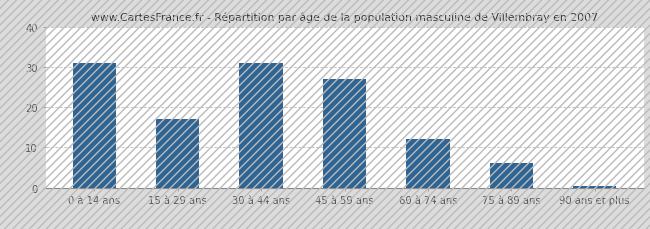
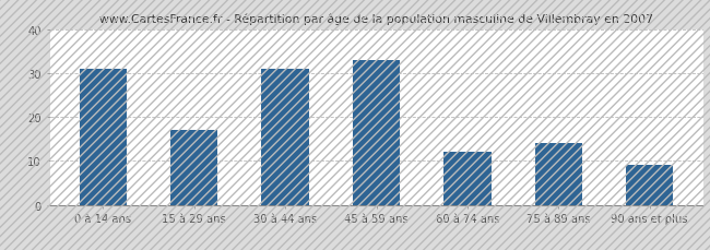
45 à 59 ans: 27.0 -> 33.0
75 à 89 ans: 6.0 -> 14.0
90 ans et plus: 0.5 -> 9.0
